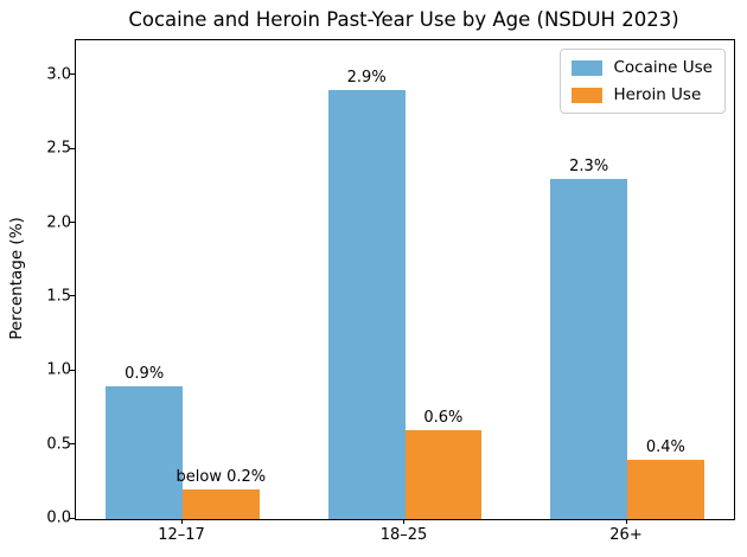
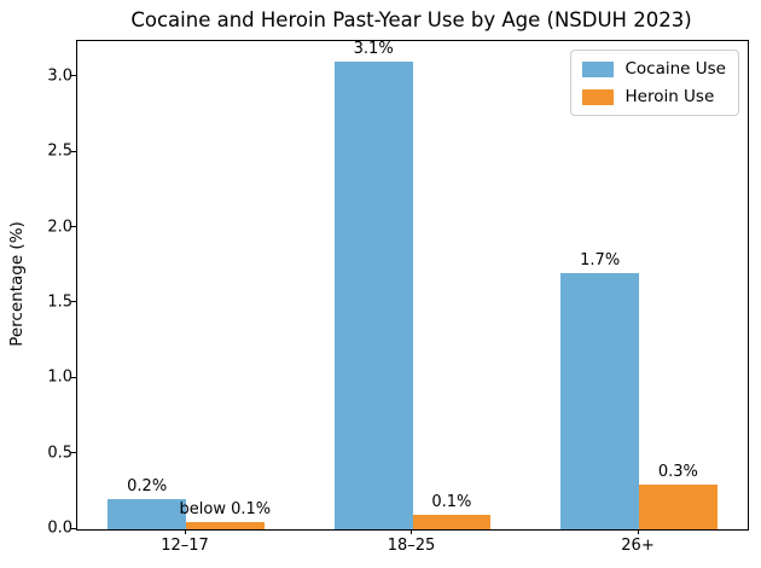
Cocaine Use/12–17: 0.9% -> 0.2%
Heroin Use/12–17: 0.2% -> 0.1%
Cocaine Use/18–25: 2.9% -> 3.1%
Heroin Use/18–25: 0.6% -> 0.1%
Cocaine Use/26+: 2.3% -> 1.7%
Heroin Use/26+: 0.4% -> 0.3%
